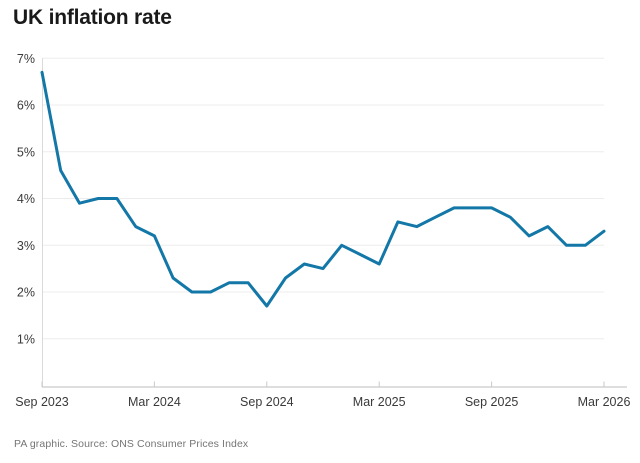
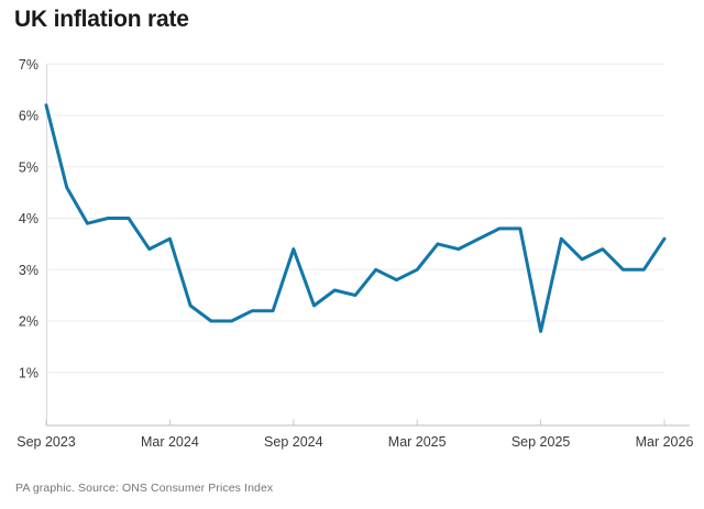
Sep 2023: 6.7% -> 6.2%
Mar 2024: 3.2% -> 3.6%
Sep 2024: 1.7% -> 3.4%
Mar 2025: 2.6% -> 3.0%
Sep 2025: 3.8% -> 1.8%
Mar 2026: 3.3% -> 3.6%
